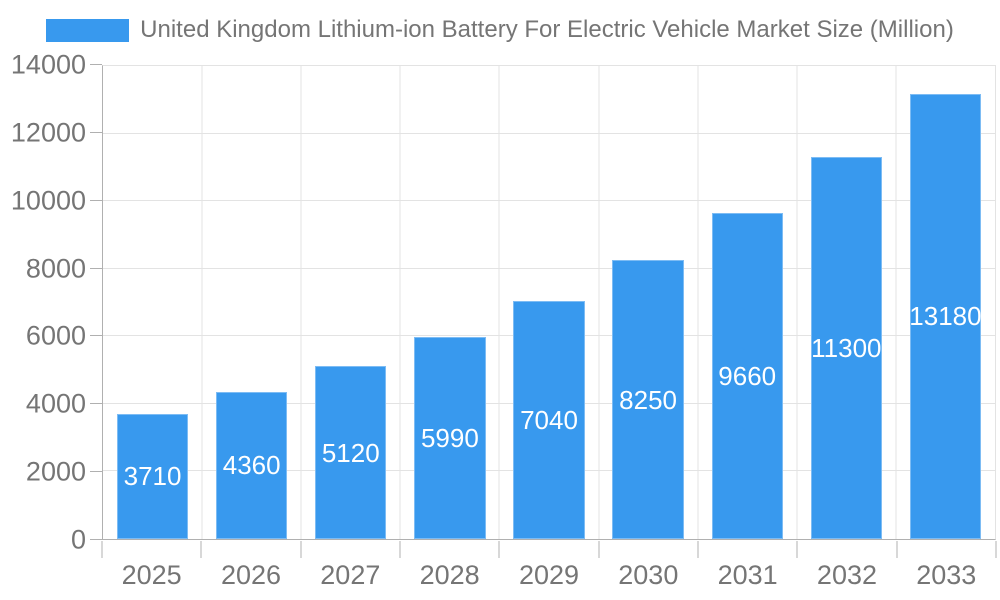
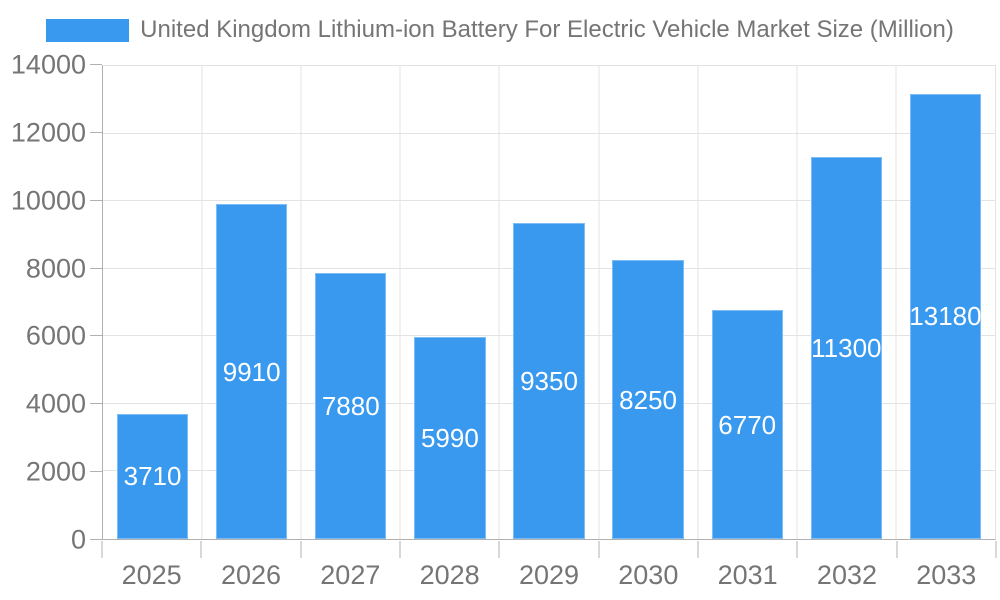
2026: 4360 -> 9910
2027: 5120 -> 7880
2029: 7040 -> 9350
2031: 9660 -> 6770
